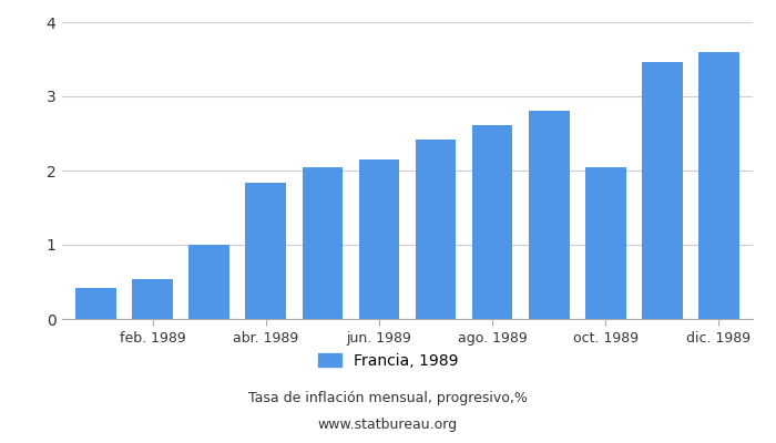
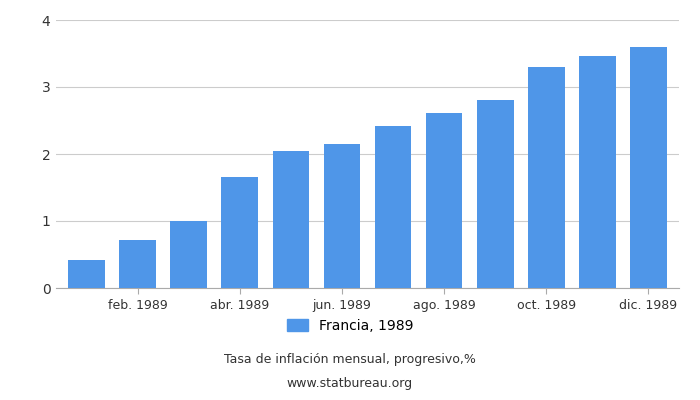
feb. 1989: 0.54 -> 0.71
abr. 1989: 1.84 -> 1.65
oct. 1989: 2.04 -> 3.30
